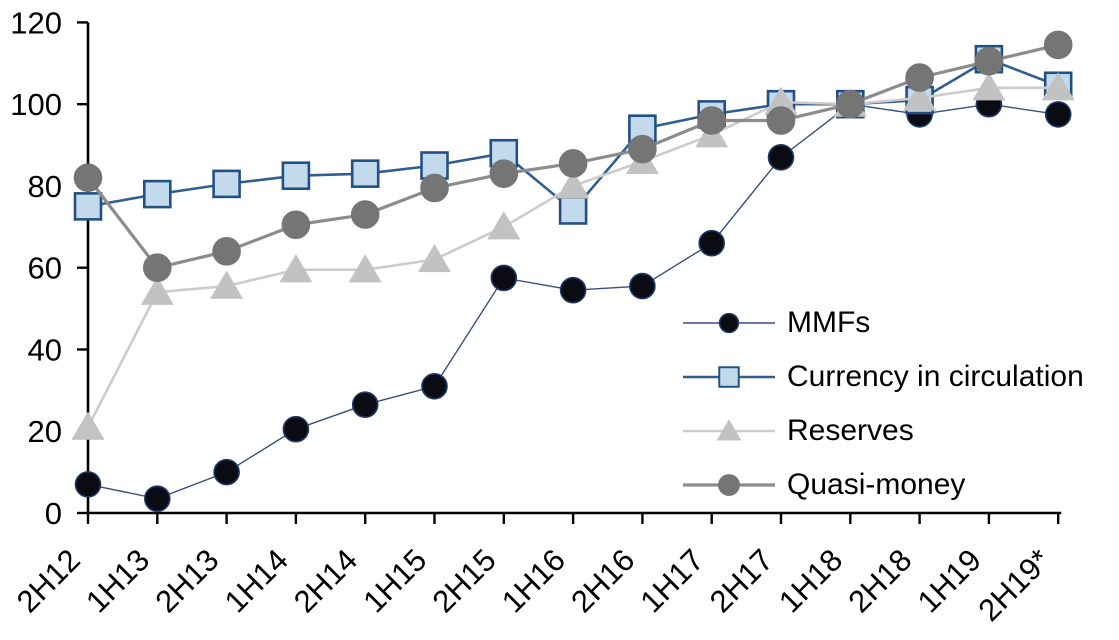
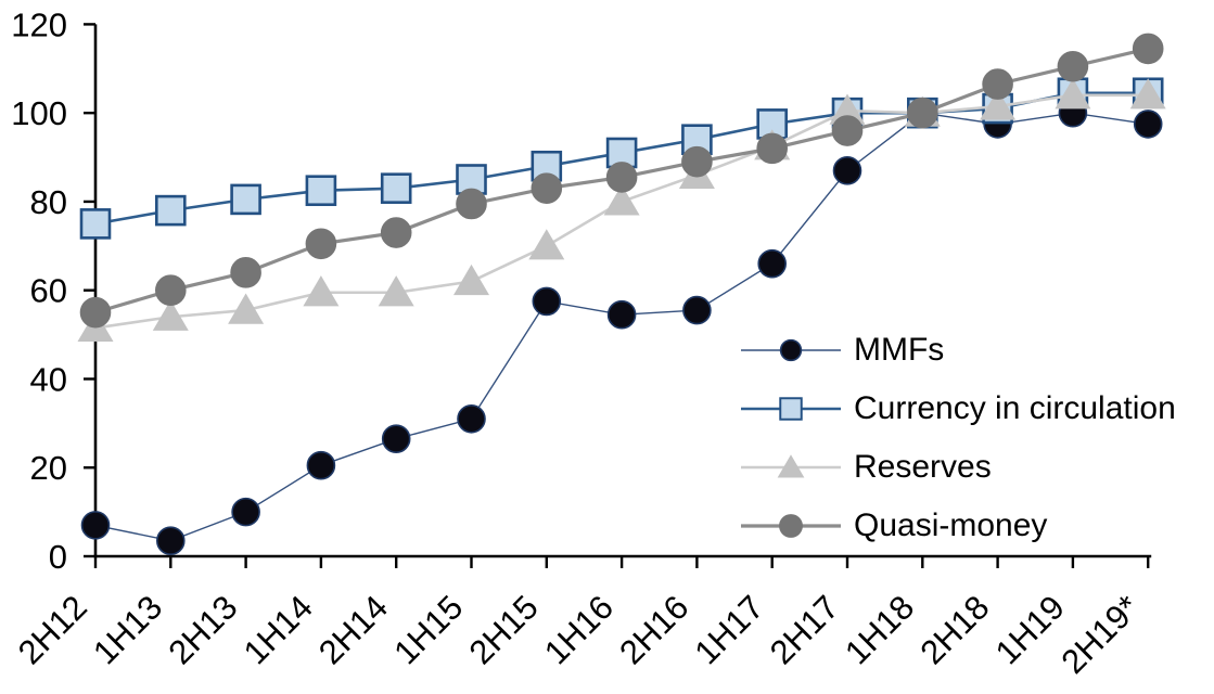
Reserves/2H12: 21 -> 52
Quasi-money/2H12: 82 -> 55
Currency in circulation/1H16: 74 -> 91
Quasi-money/1H17: 96 -> 92
Currency in circulation/1H19: 111 -> 104
